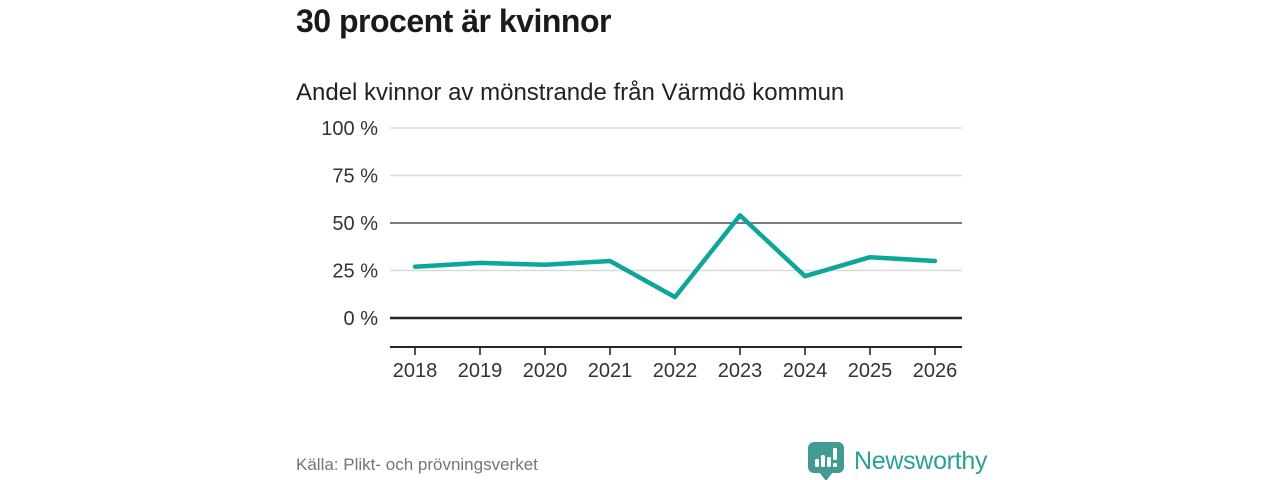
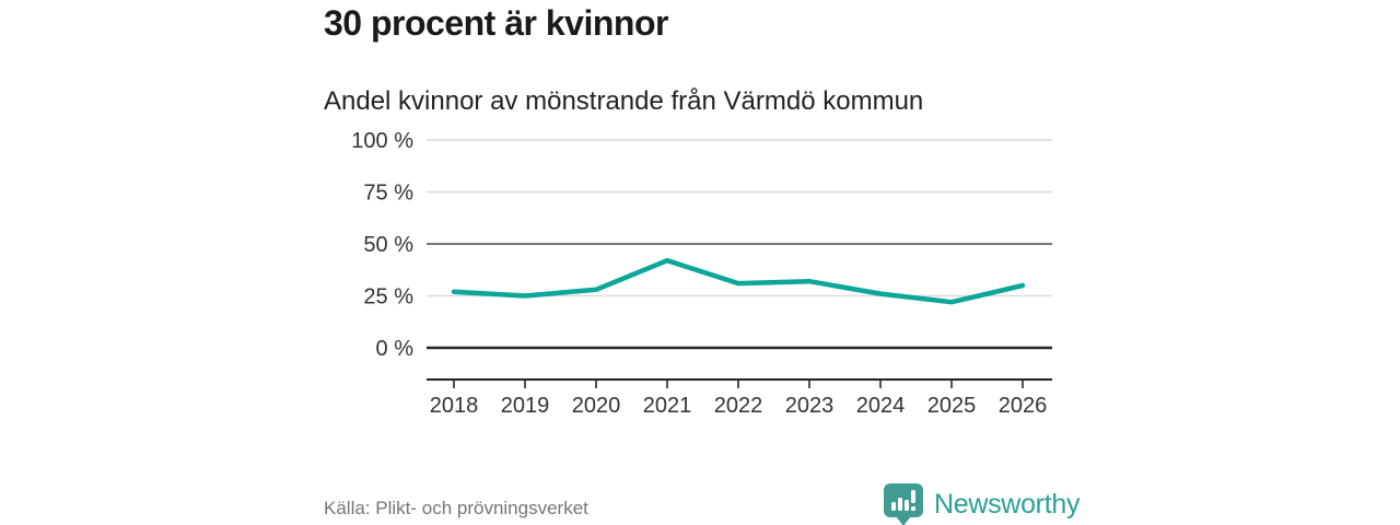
2019: 29% -> 25%
2021: 30% -> 42%
2022: 11% -> 31%
2023: 54% -> 32%
2024: 22% -> 26%
2025: 32% -> 22%
